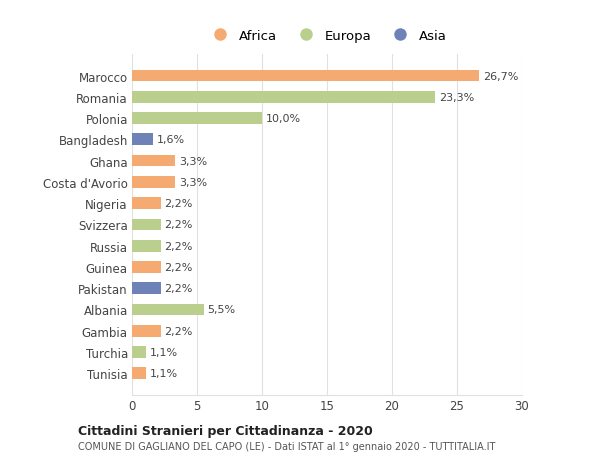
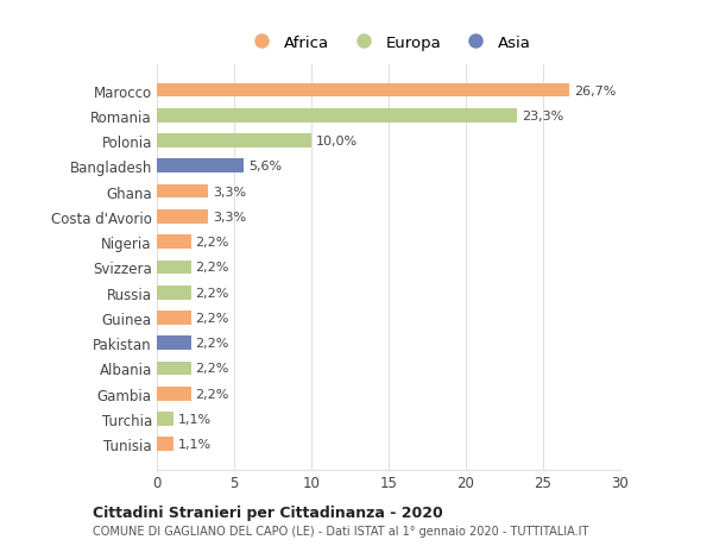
Bangladesh: 1,6% -> 5,6%
Albania: 5,5% -> 2,2%
